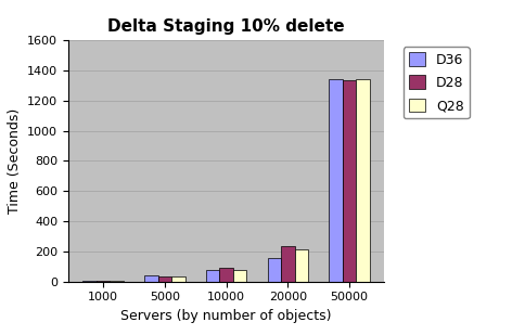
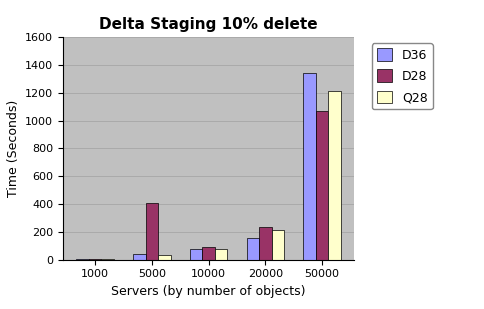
D28/5000: 40 -> 410
D28/50000: 1340 -> 1070
Q28/50000: 1340 -> 1210
